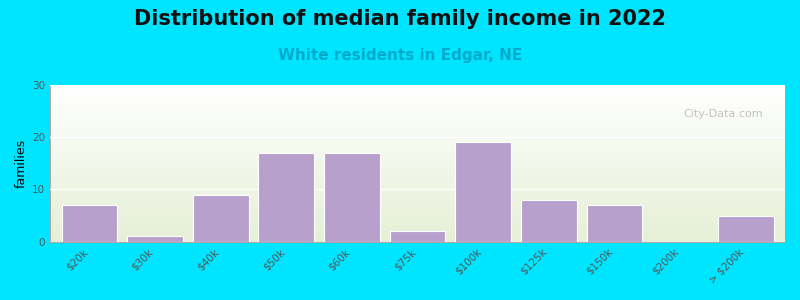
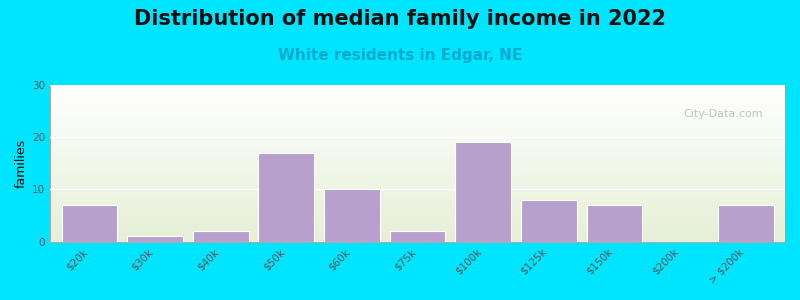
$40k: 9 -> 2
$60k: 17 -> 10
> $200k: 5 -> 7
